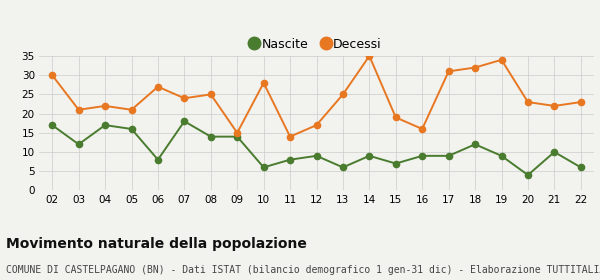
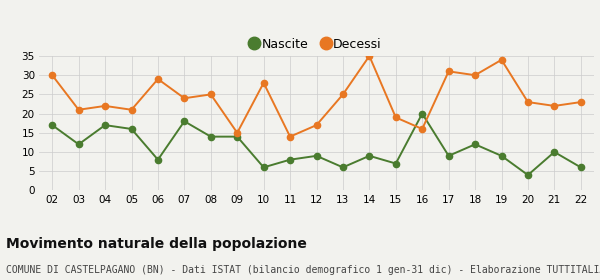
Decessi/06: 27 -> 29
Nascite/16: 9 -> 20
Decessi/18: 32 -> 30
